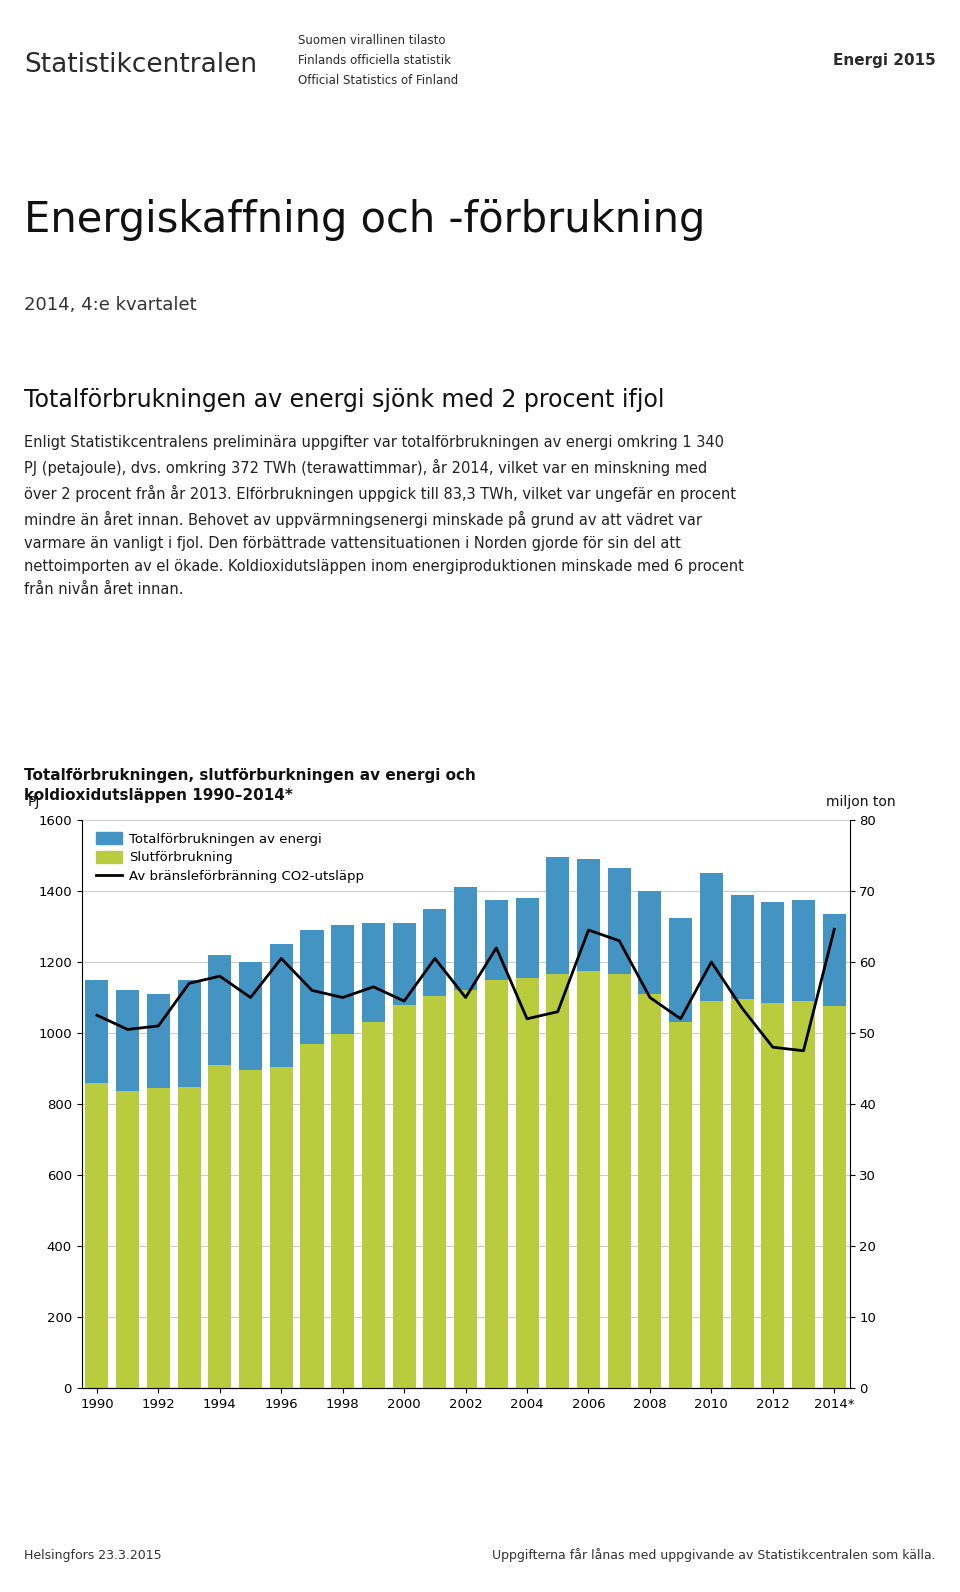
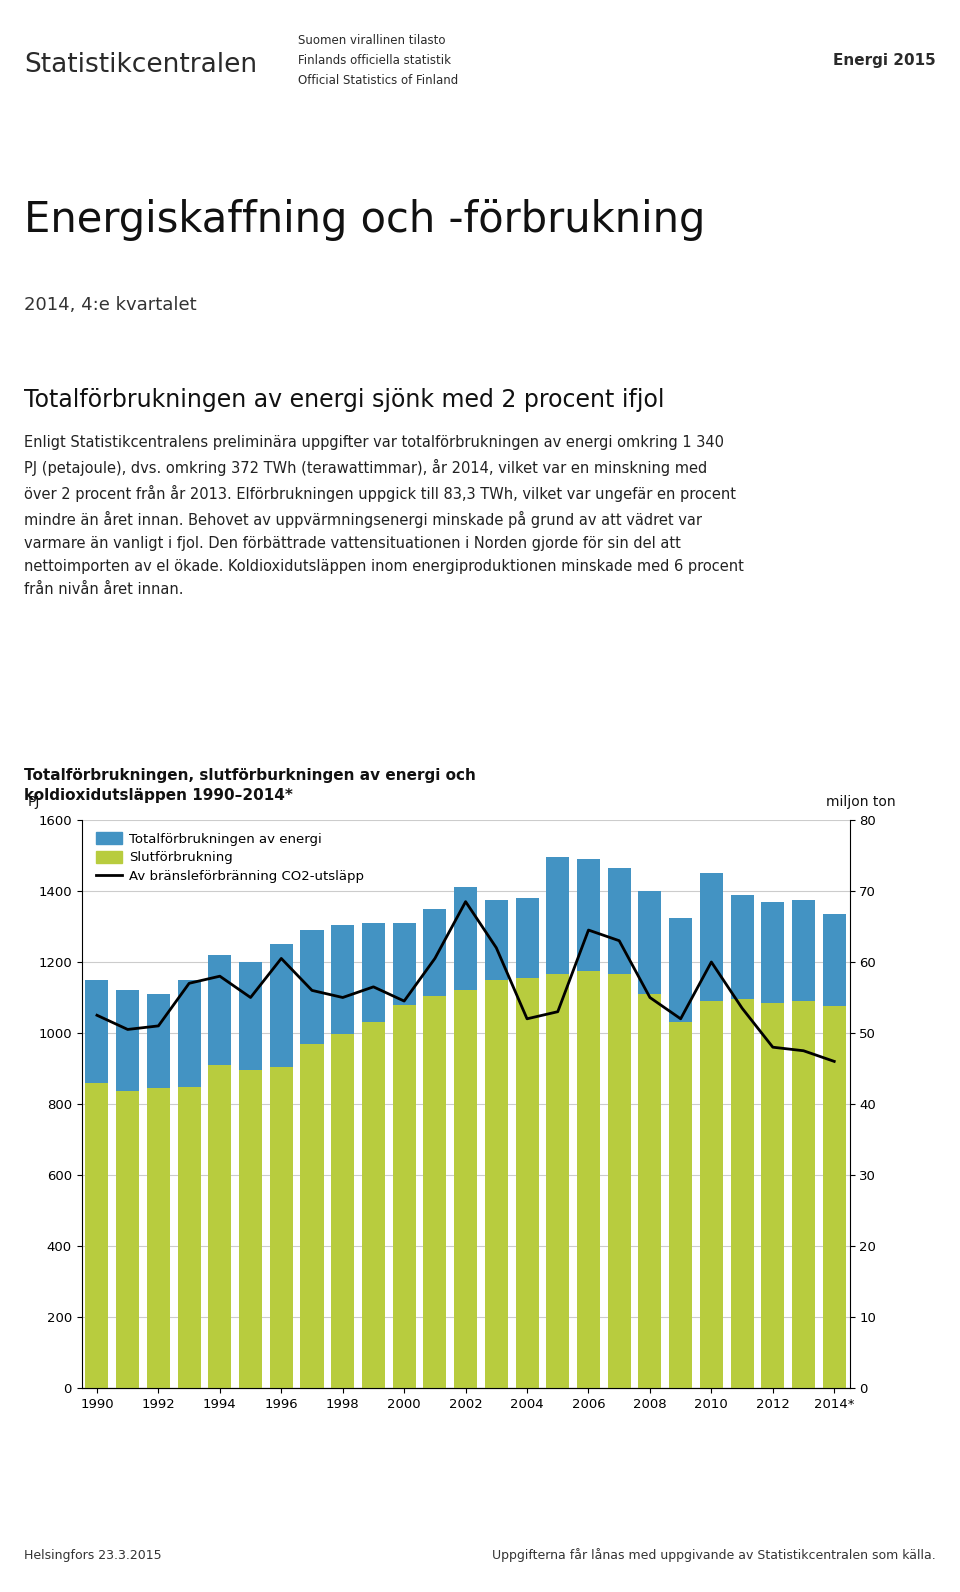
Av bränsleförbränning CO2-utsläpp/2002: 55.0 -> 68.5
Av bränsleförbränning CO2-utsläpp/2014*: 64.6 -> 46.0
